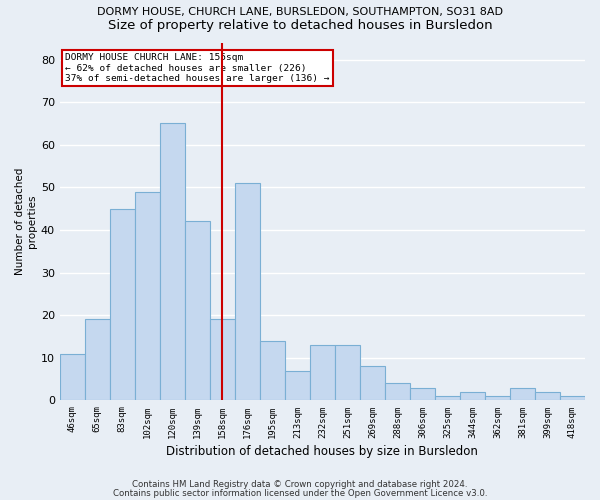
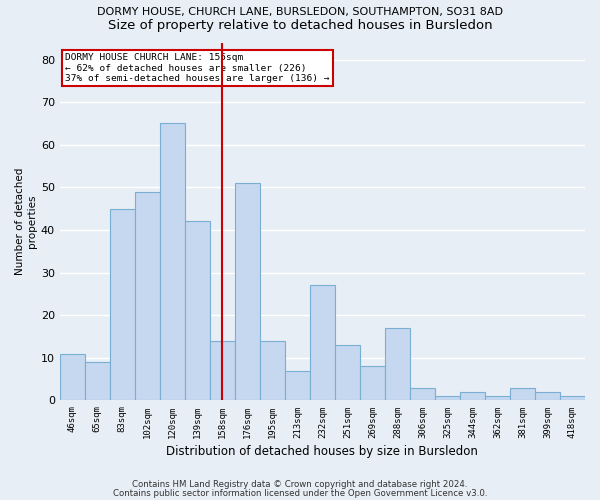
65sqm: 19 -> 9
158sqm: 19 -> 14
232sqm: 13 -> 27
288sqm: 4 -> 17
